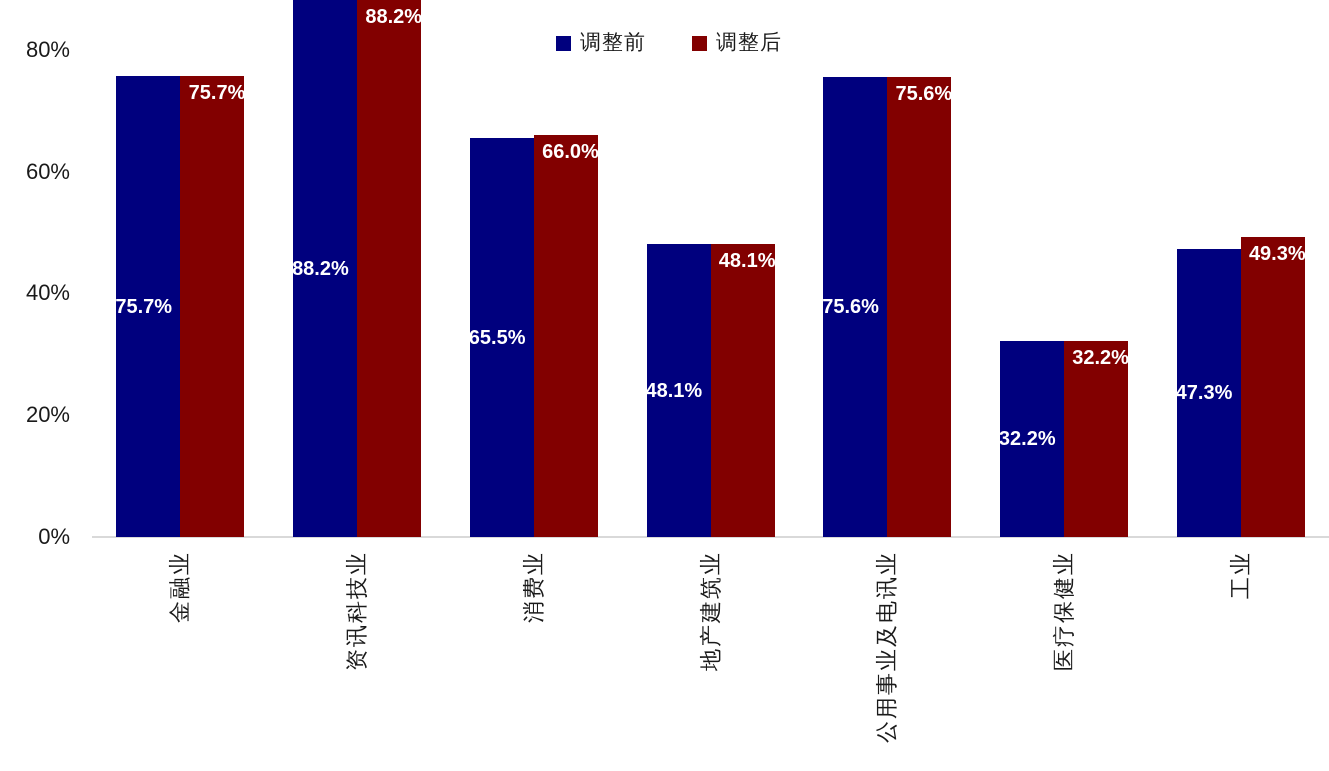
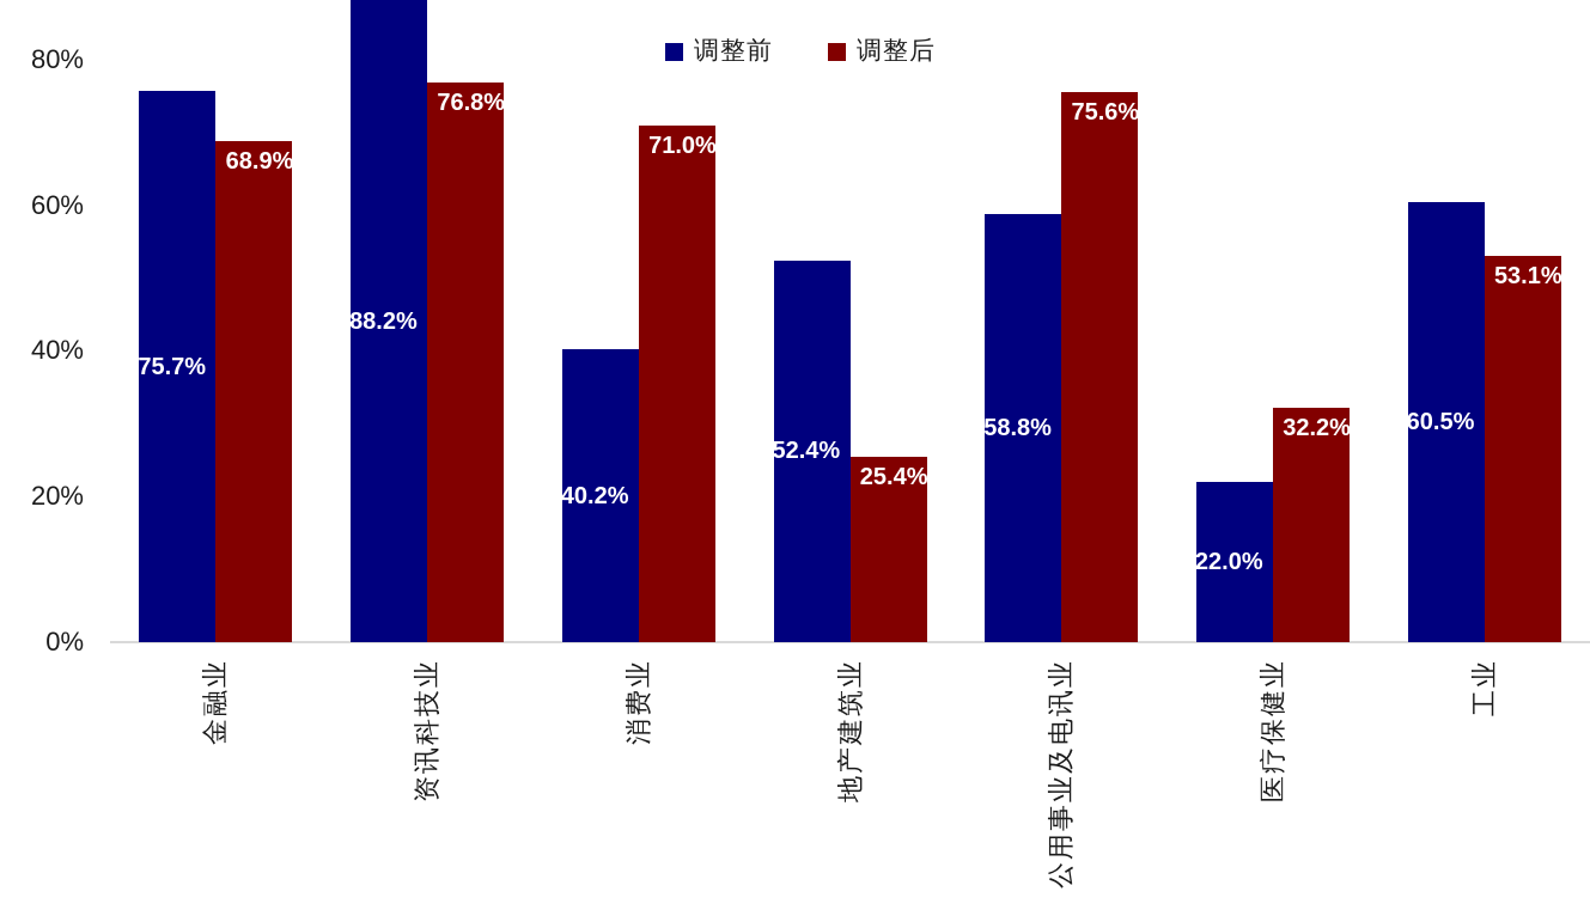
调整后/金融业: 75.7% -> 68.9%
调整后/资讯科技业: 88.2% -> 76.8%
调整前/消费业: 65.5% -> 40.2%
调整后/消费业: 66.0% -> 71.0%
调整前/地产建筑业: 48.1% -> 52.4%
调整后/地产建筑业: 48.1% -> 25.4%
调整前/公用事业及电讯业: 75.6% -> 58.8%
调整前/医疗保健业: 32.2% -> 22.0%
调整前/工业: 47.3% -> 60.5%
调整后/工业: 49.3% -> 53.1%
